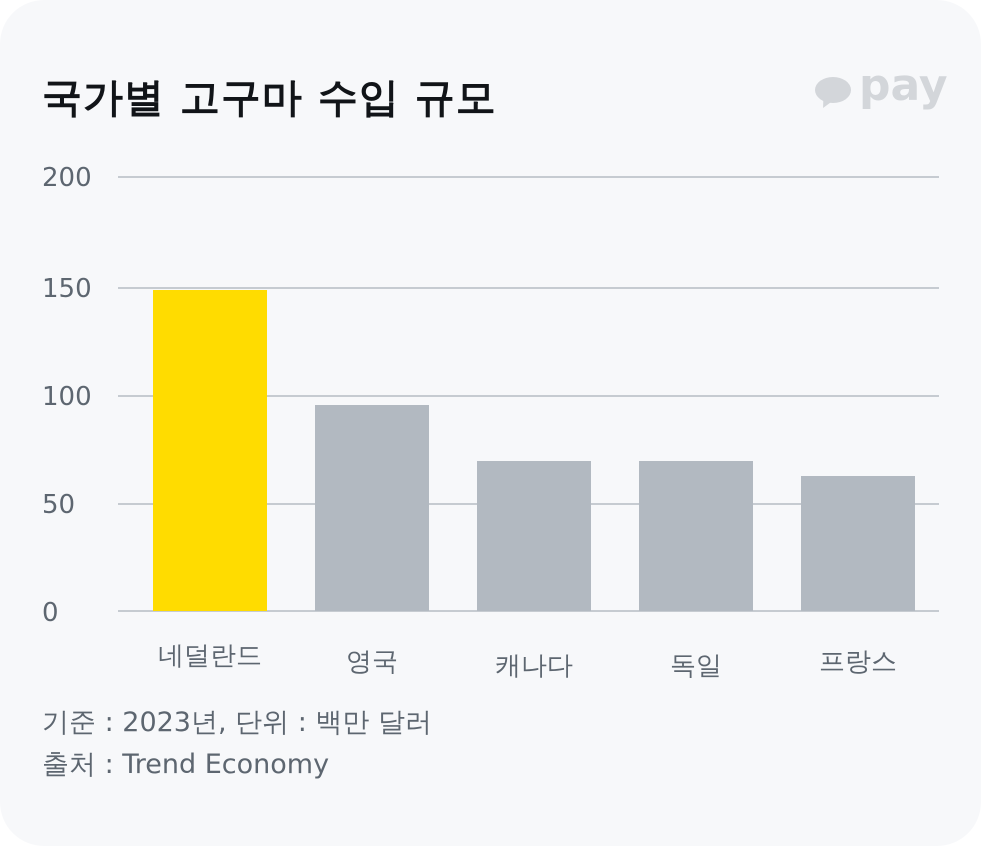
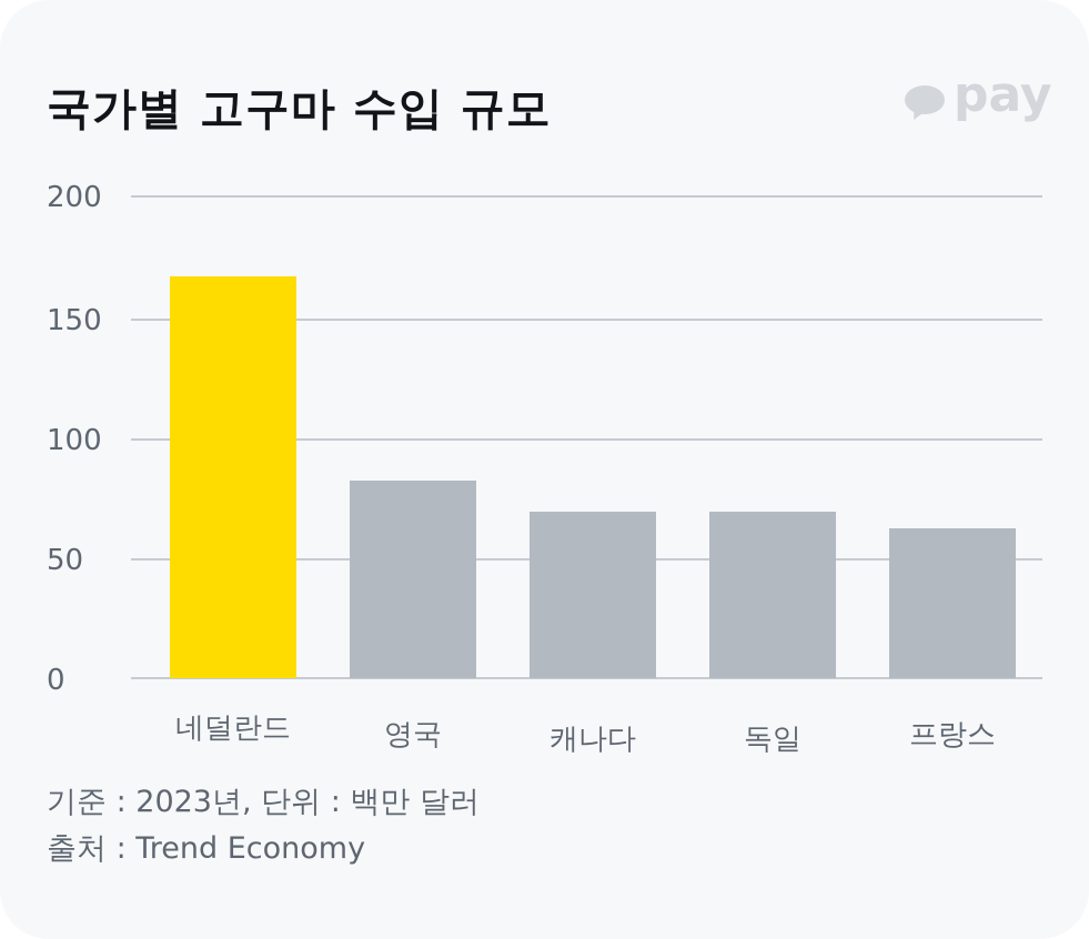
네덜란드: 148 -> 167
영국: 95 -> 82
